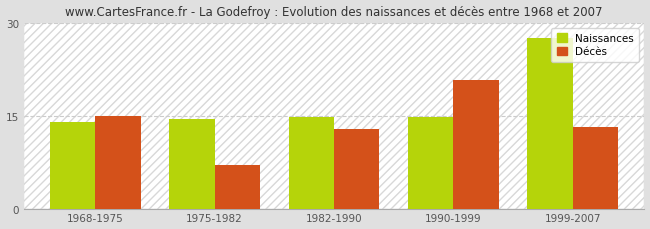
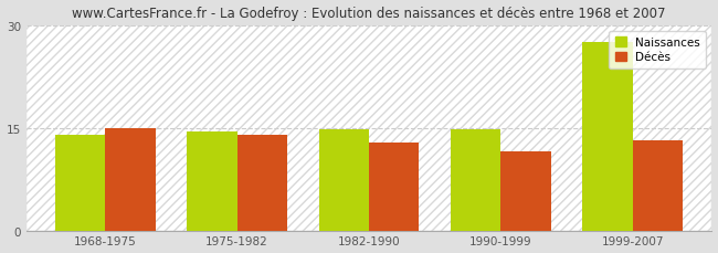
Décès/1975-1982: 7.0 -> 14.0
Décès/1990-1999: 20.8 -> 11.5
